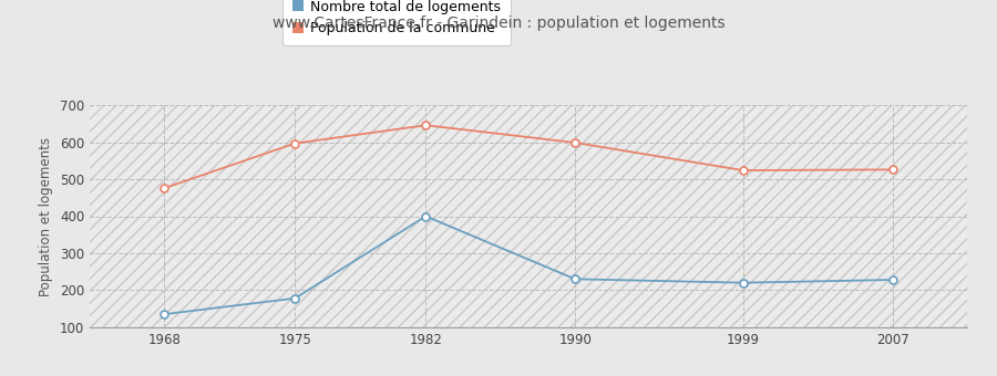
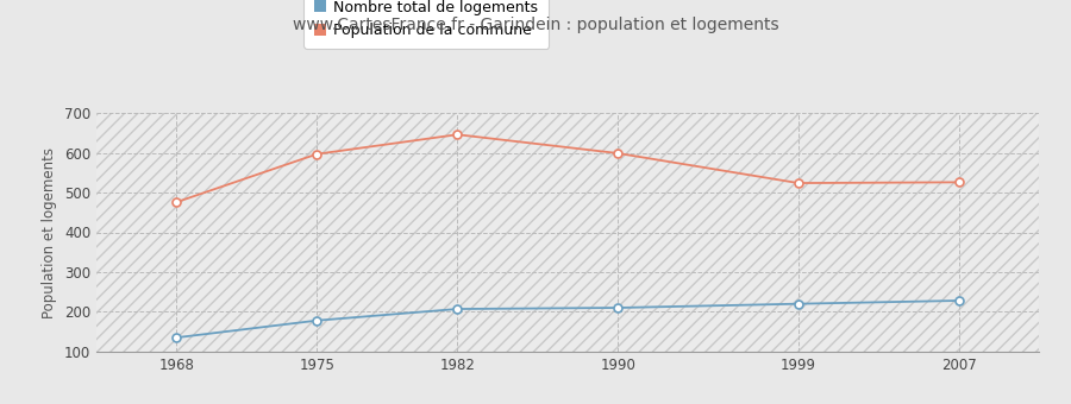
Nombre total de logements/1982: 400 -> 207
Nombre total de logements/1990: 230 -> 210
